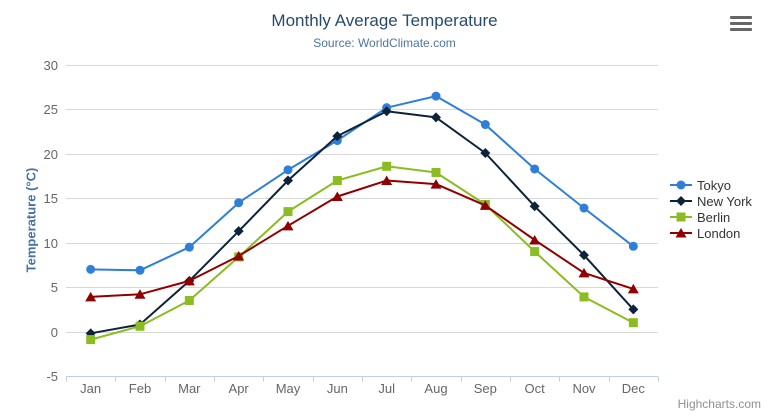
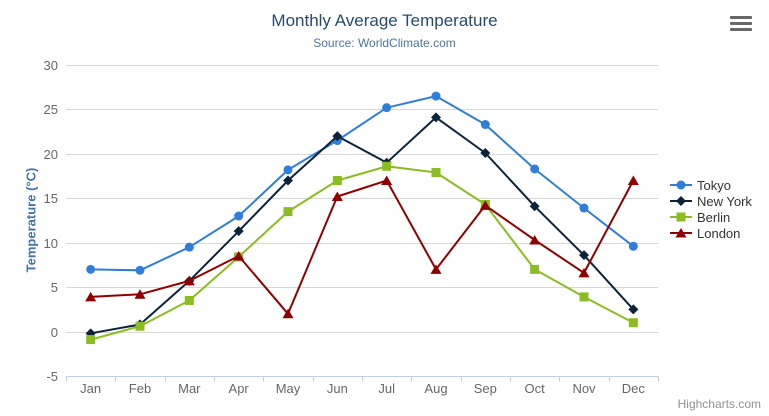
Tokyo/Apr: 14 -> 13
London/May: 12 -> 2
New York/Jul: 25 -> 19
London/Aug: 17 -> 7
Berlin/Oct: 9 -> 7
London/Dec: 5 -> 17
